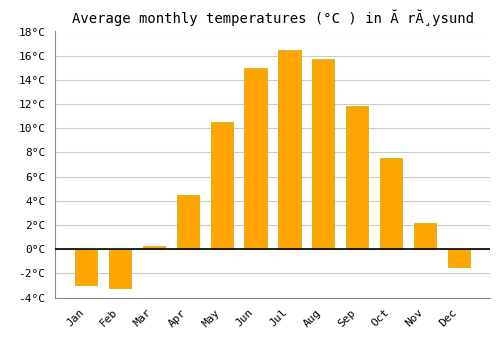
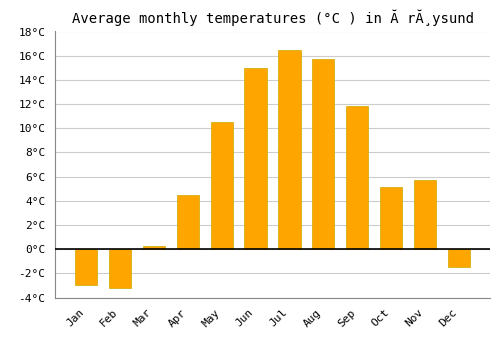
Oct: 7.5°C -> 5.1°C
Nov: 2.2°C -> 5.7°C
